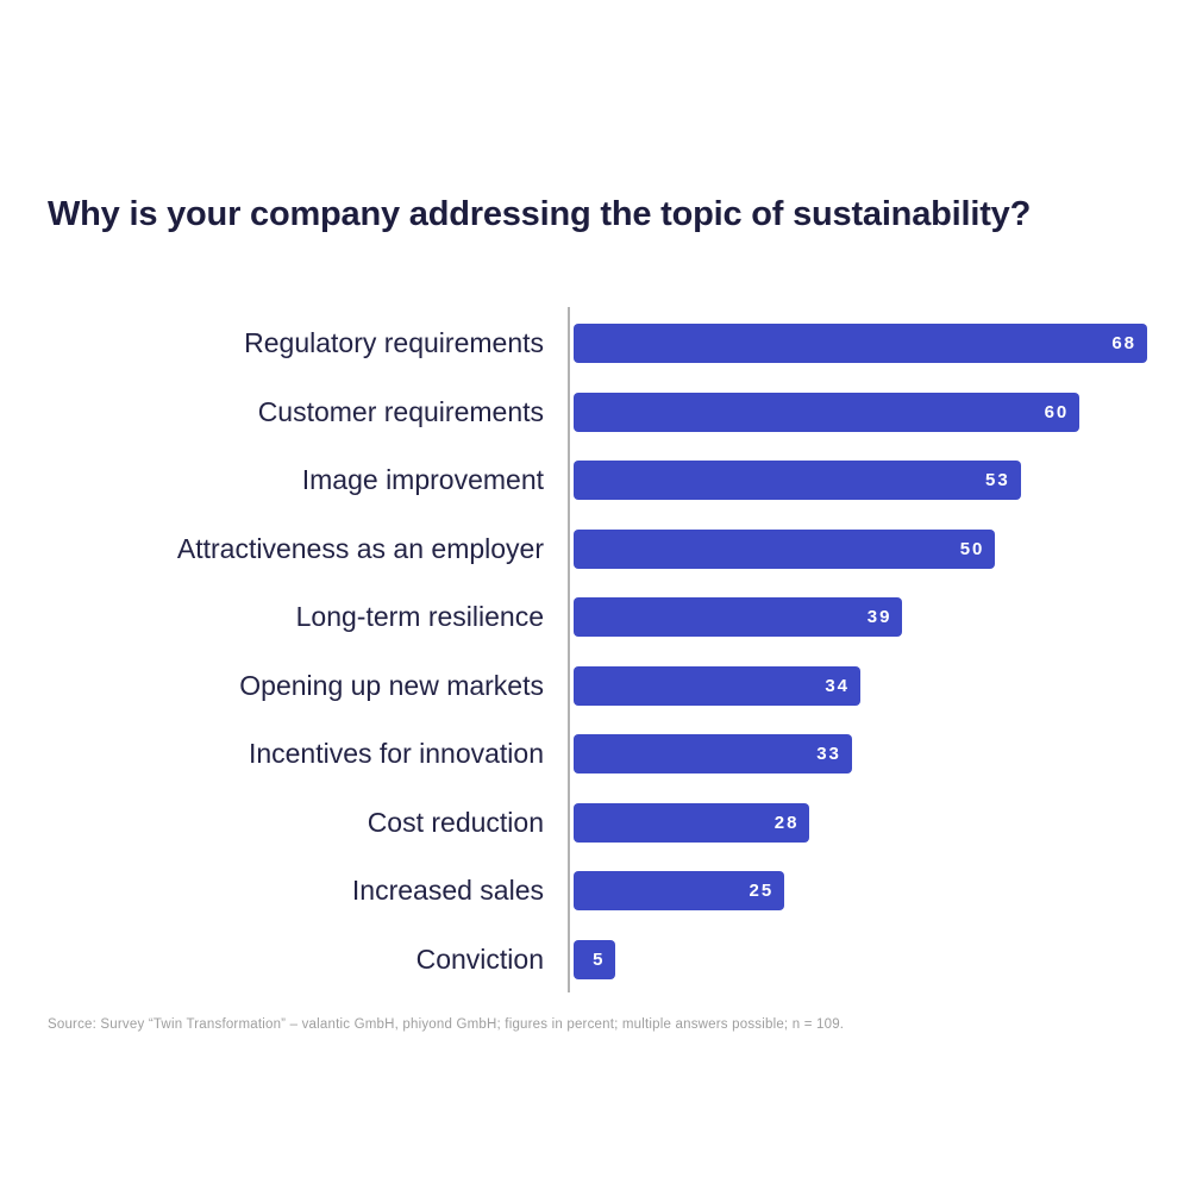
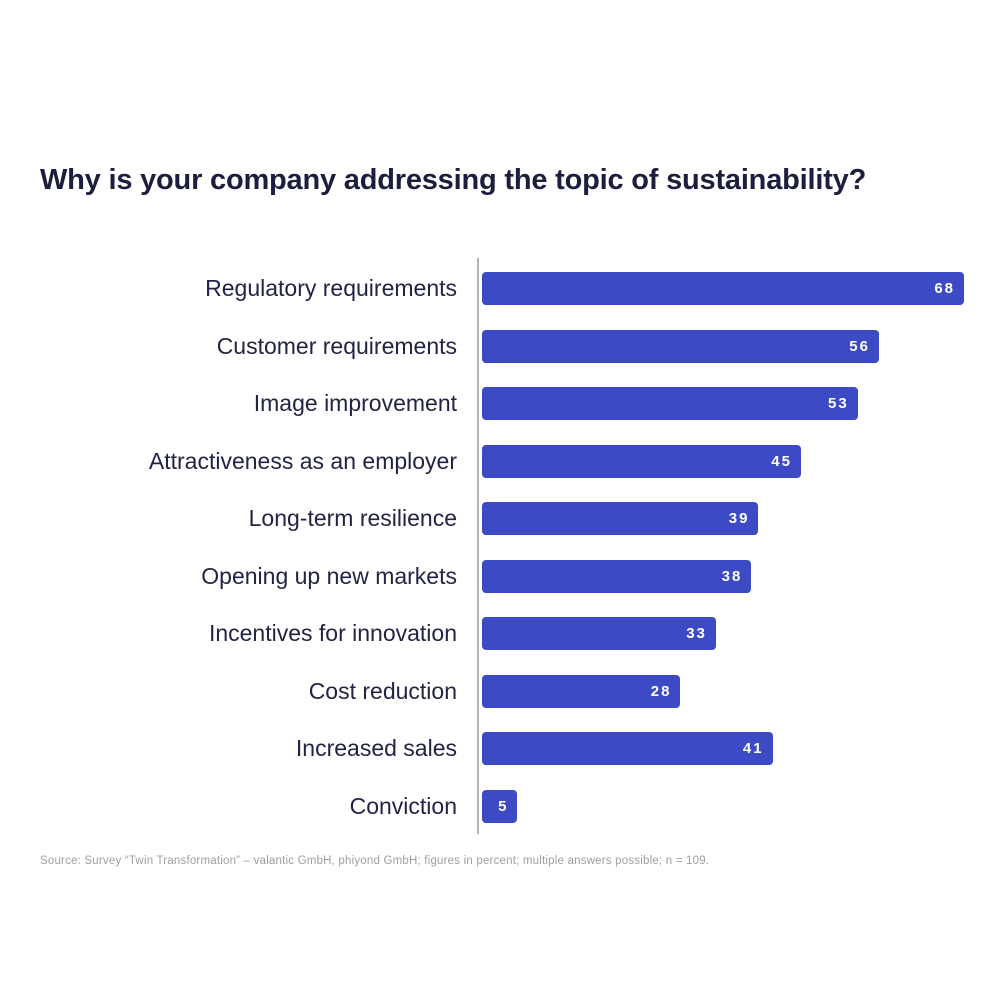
Customer requirements: 60 -> 56
Attractiveness as an employer: 50 -> 45
Opening up new markets: 34 -> 38
Increased sales: 25 -> 41
